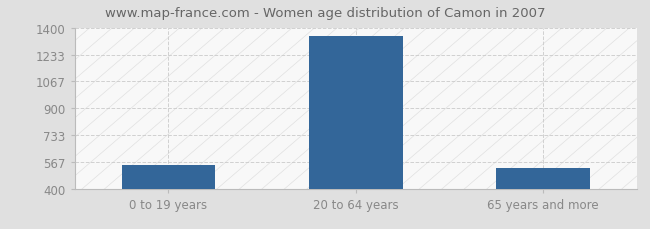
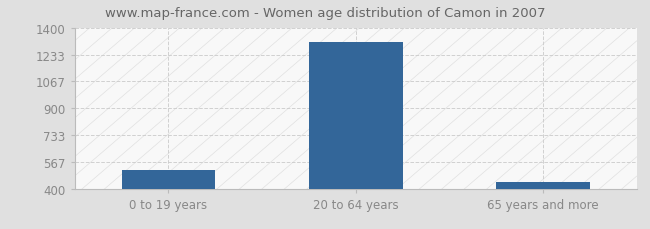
0 to 19 years: 550 -> 520
20 to 64 years: 1350 -> 1310
65 years and more: 530 -> 440
